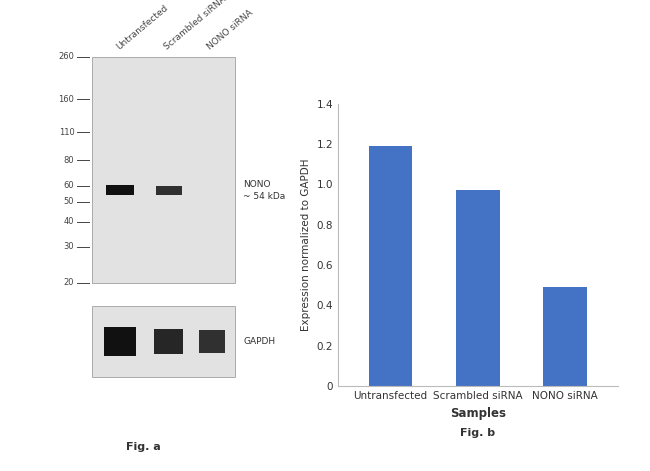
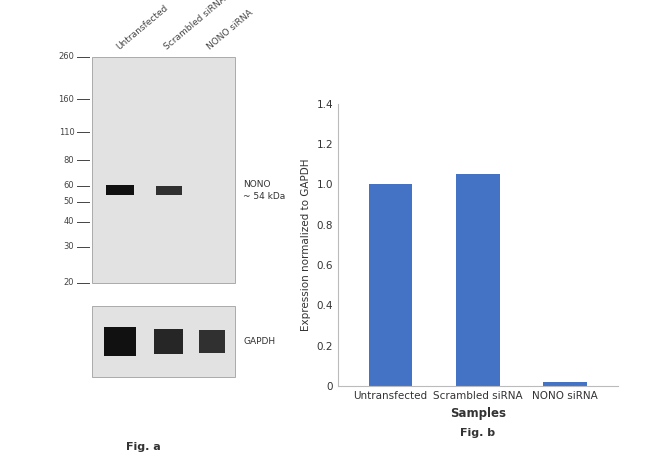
Untransfected: 1.19 -> 1.00
Scrambled siRNA: 0.97 -> 1.05
NONO siRNA: 0.49 -> 0.02
